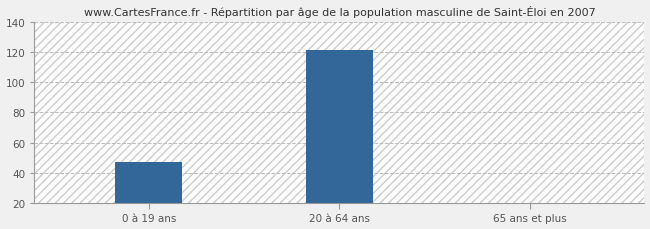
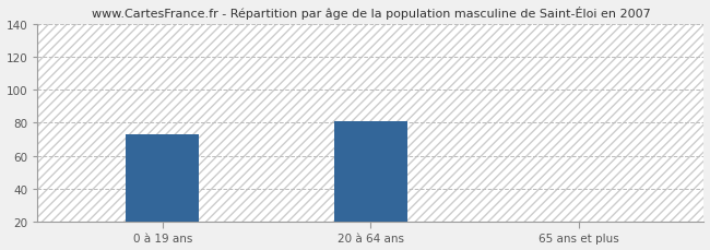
0 à 19 ans: 47 -> 73
20 à 64 ans: 121 -> 81
